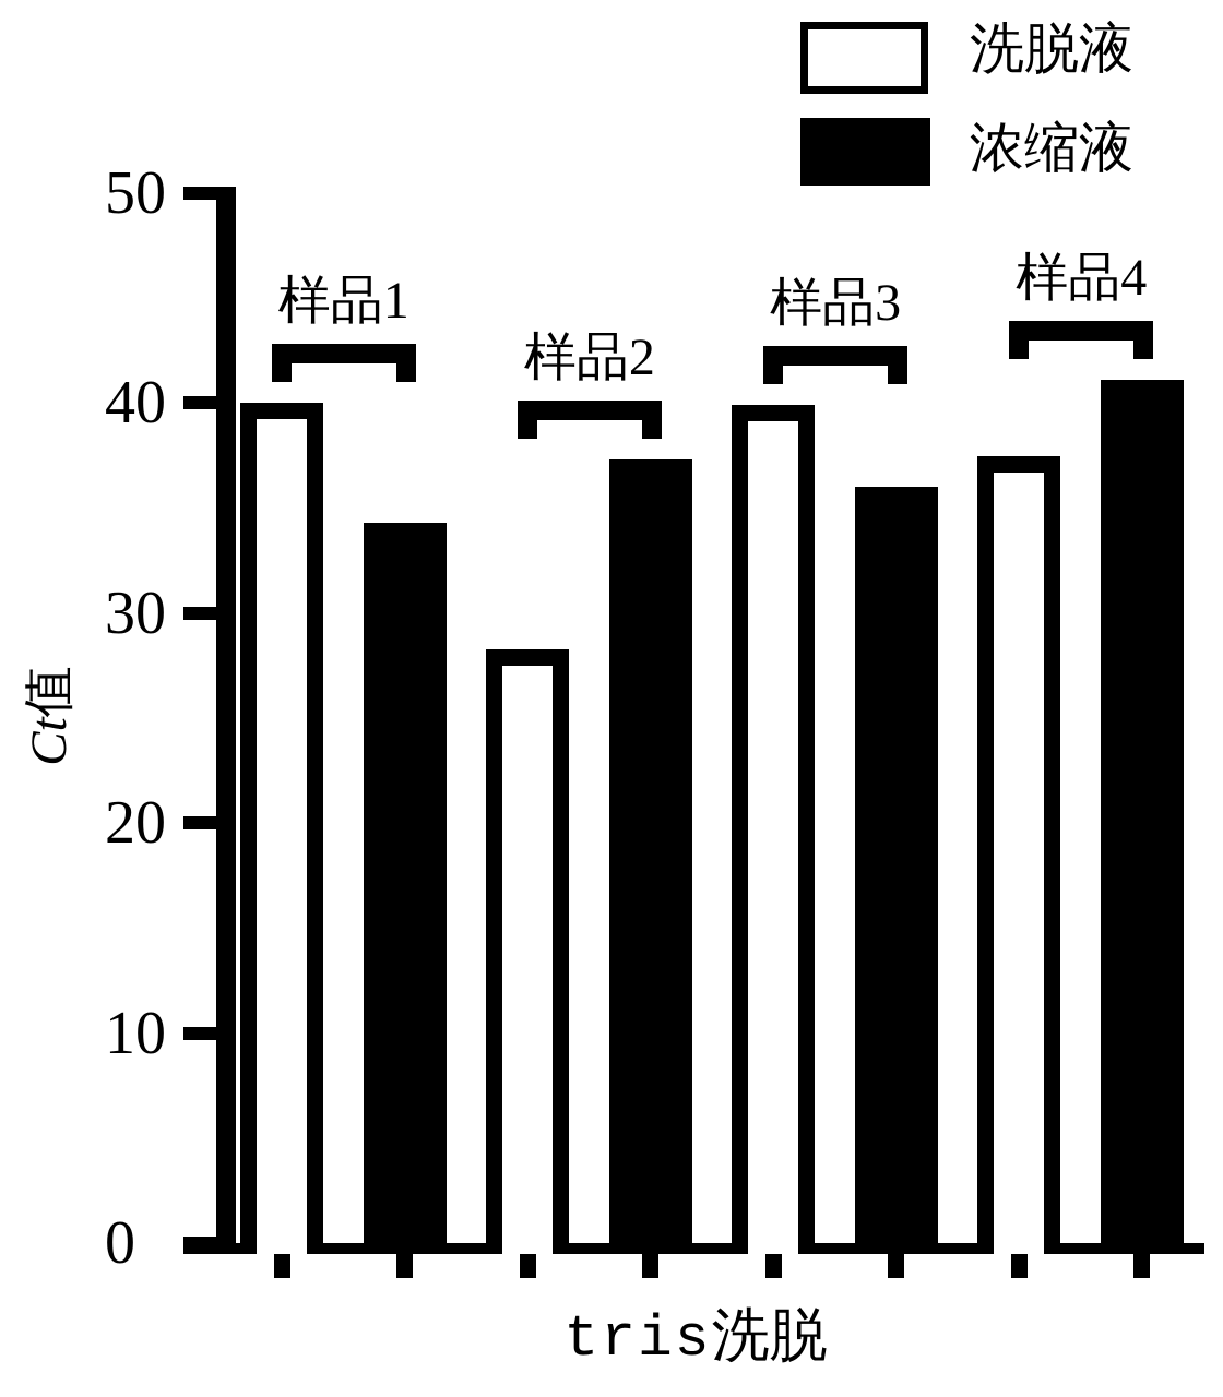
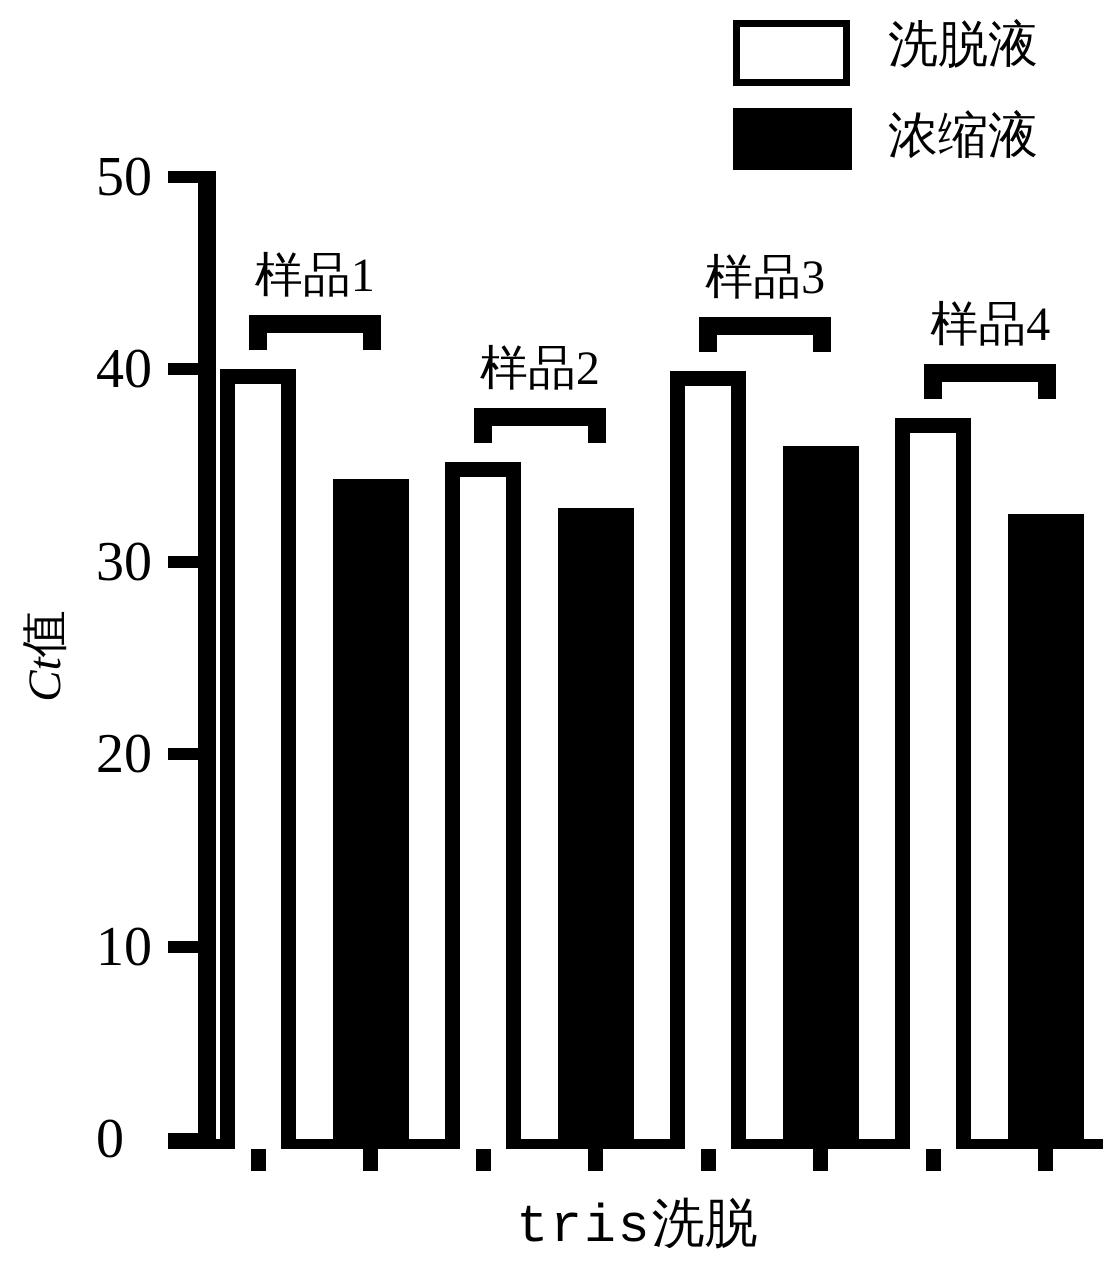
洗脱液/样品2: 28.3 -> 35.2
浓缩液/样品2: 37.3 -> 32.8
浓缩液/样品4: 41.1 -> 32.5
